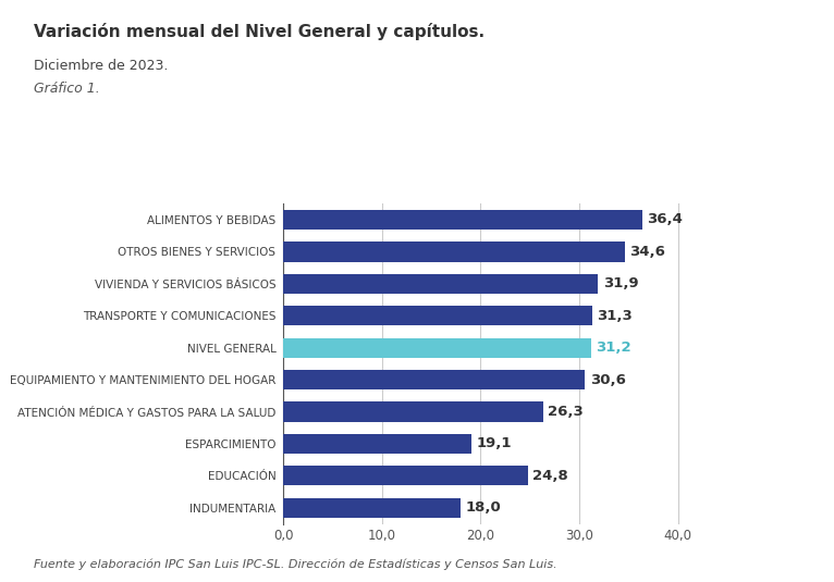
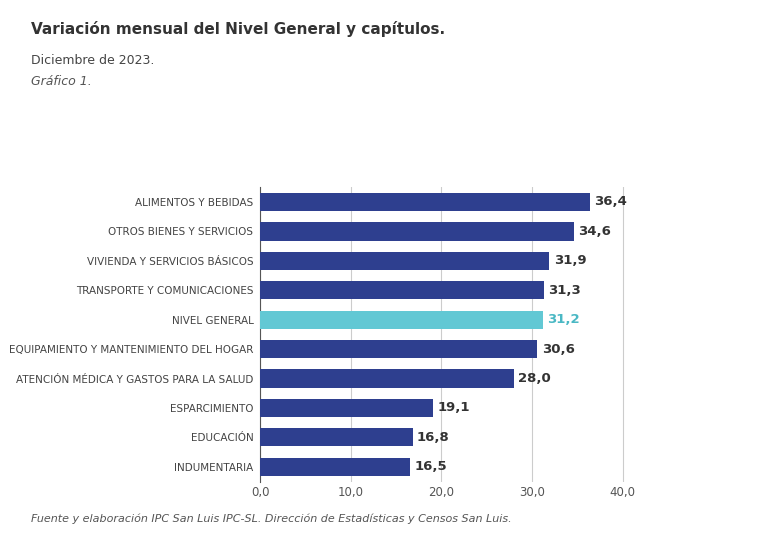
ATENCIÓN MÉDICA Y GASTOS PARA LA SALUD: 26,3 -> 28,0
EDUCACIÓN: 24,8 -> 16,8
INDUMENTARIA: 18,0 -> 16,5
